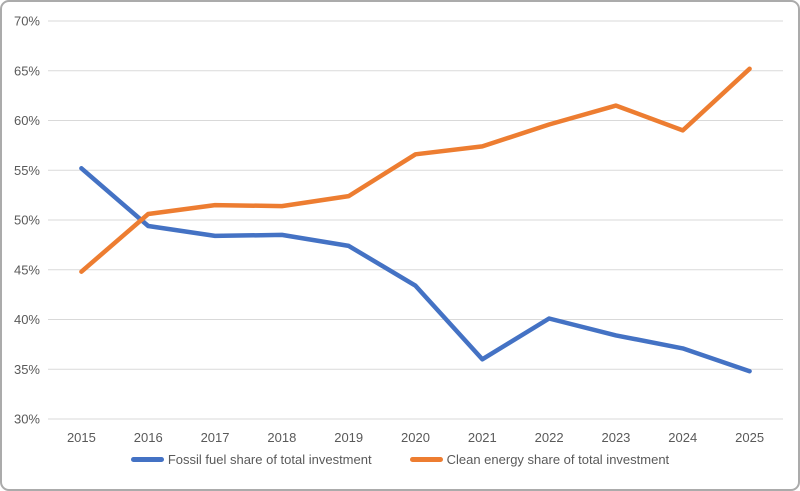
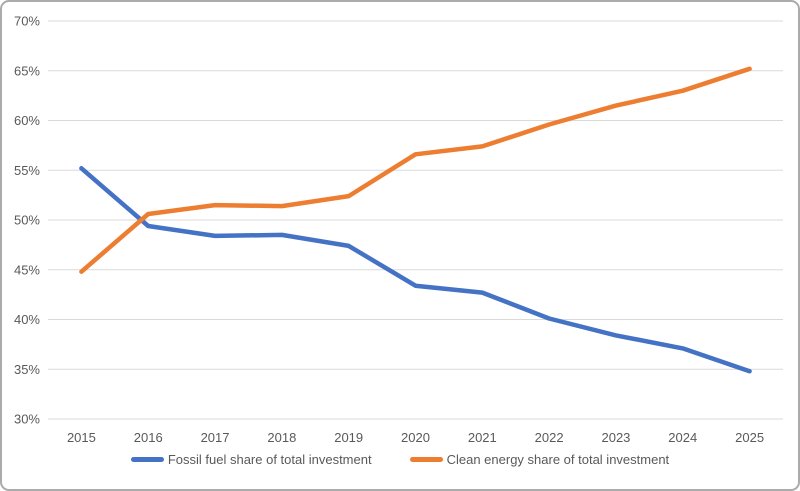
Fossil fuel share of total investment/2021: 36% -> 43%
Clean energy share of total investment/2024: 59% -> 63%
